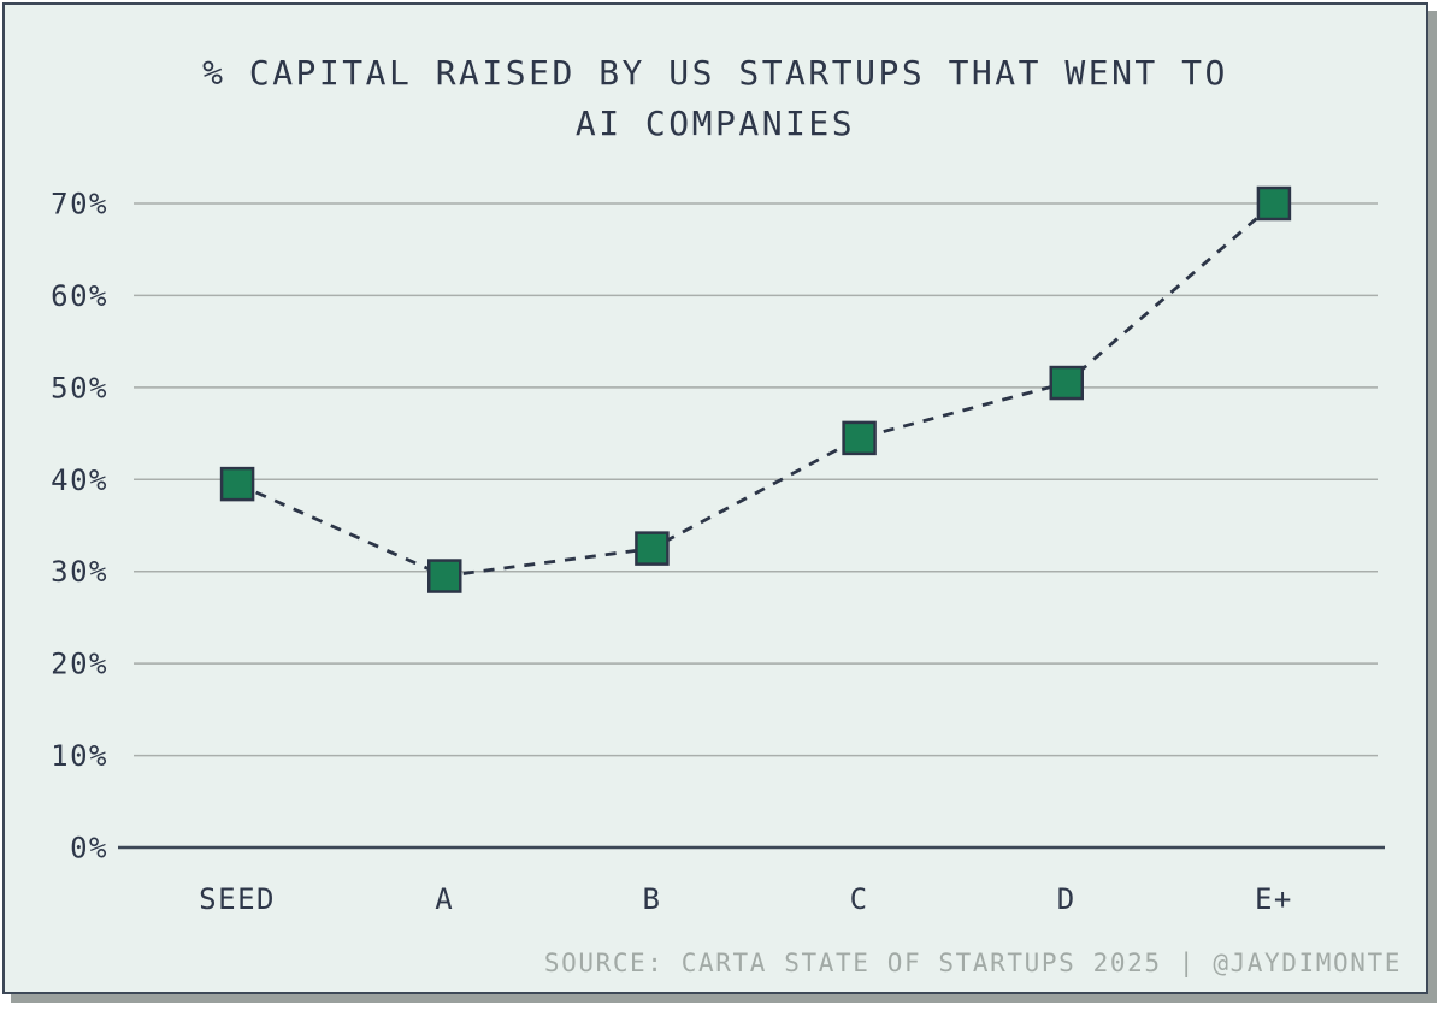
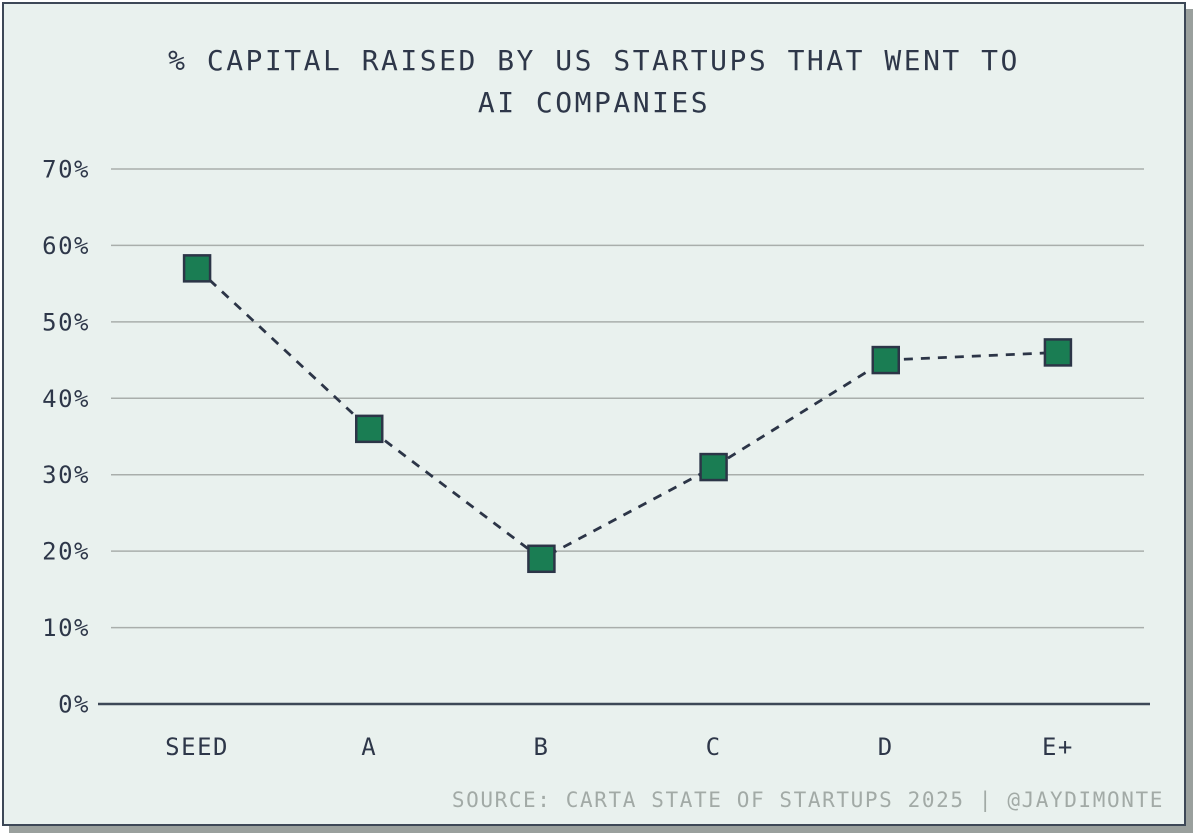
SEED: 40% -> 57%
A: 30% -> 36%
B: 32% -> 19%
C: 44% -> 31%
D: 50% -> 45%
E+: 70% -> 46%
